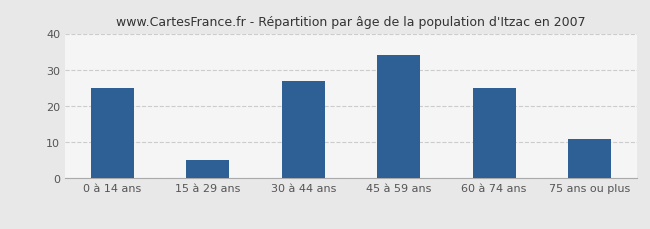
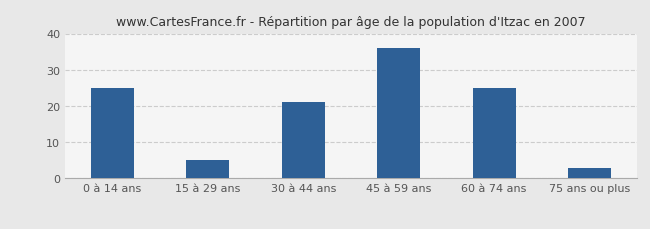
30 à 44 ans: 27 -> 21
45 à 59 ans: 34 -> 36
75 ans ou plus: 11 -> 3
